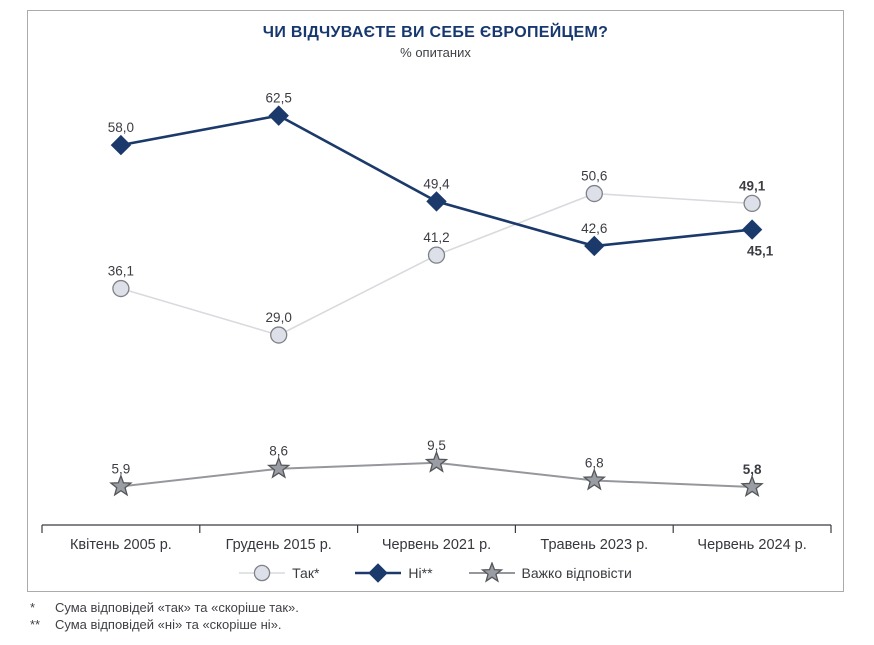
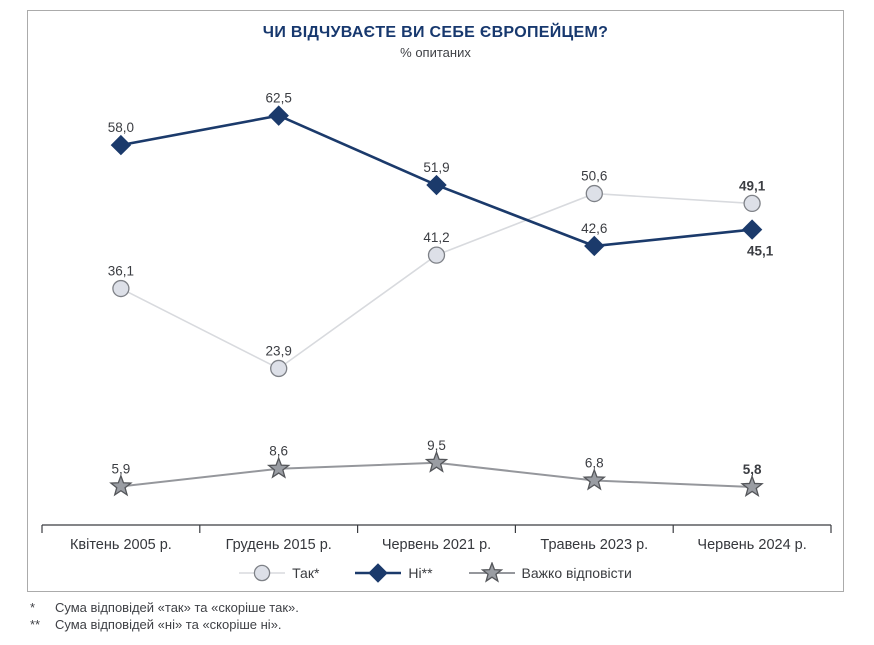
Так*/Грудень 2015 р.: 29,0 -> 23,9
Ні**/Червень 2021 р.: 49,4 -> 51,9
